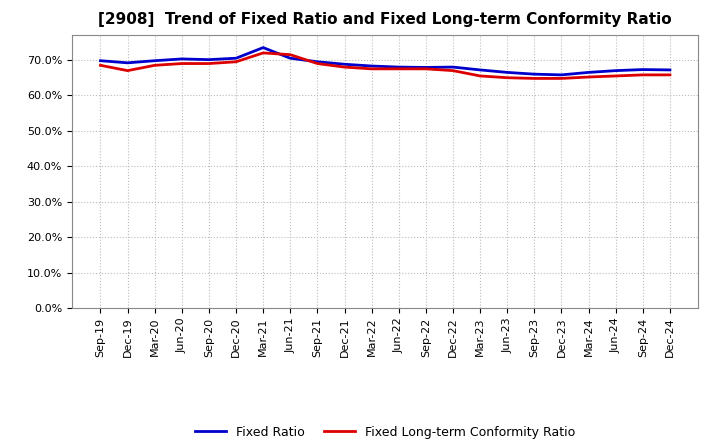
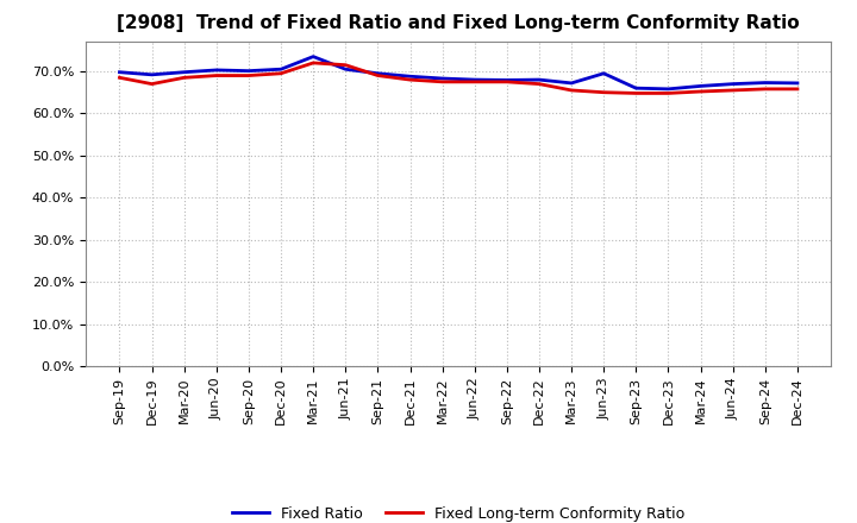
Fixed Ratio/Jun-23: 66.5% -> 69.5%
